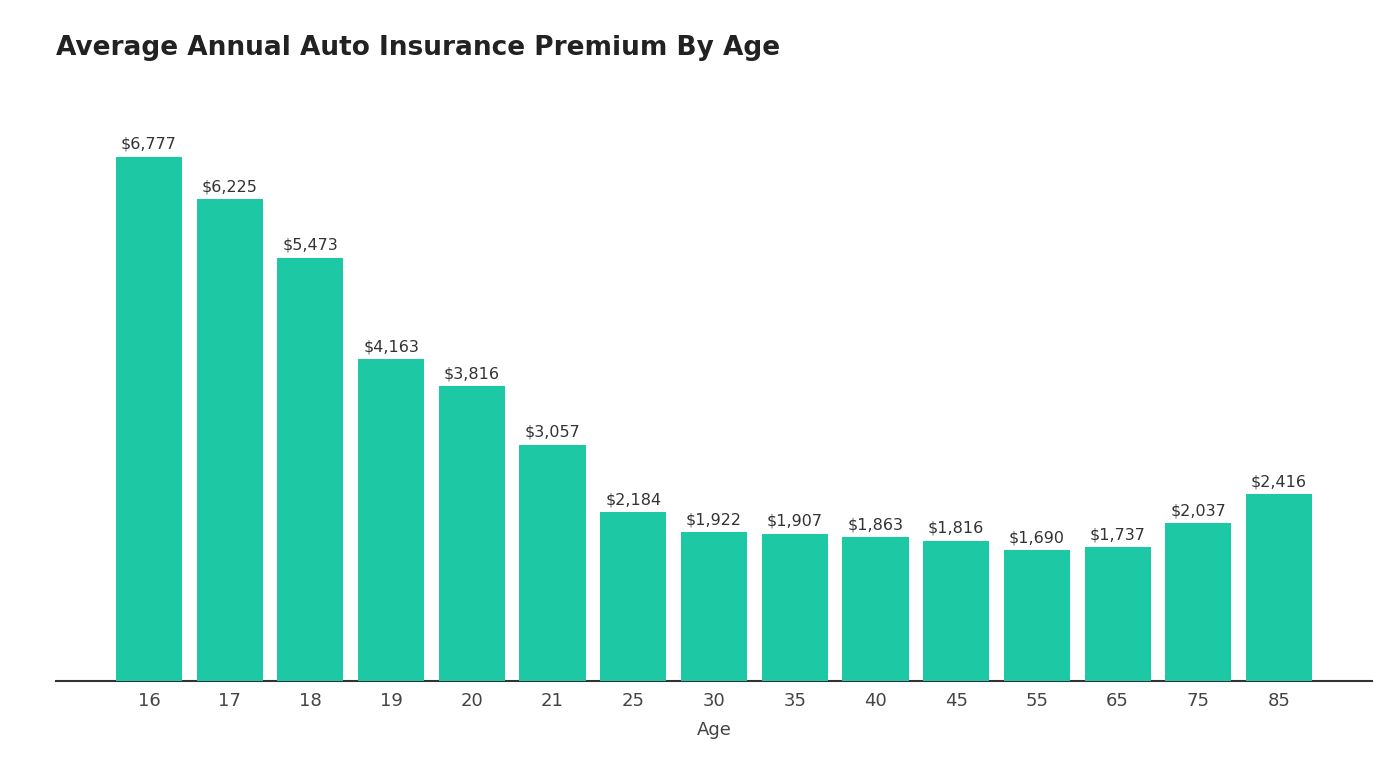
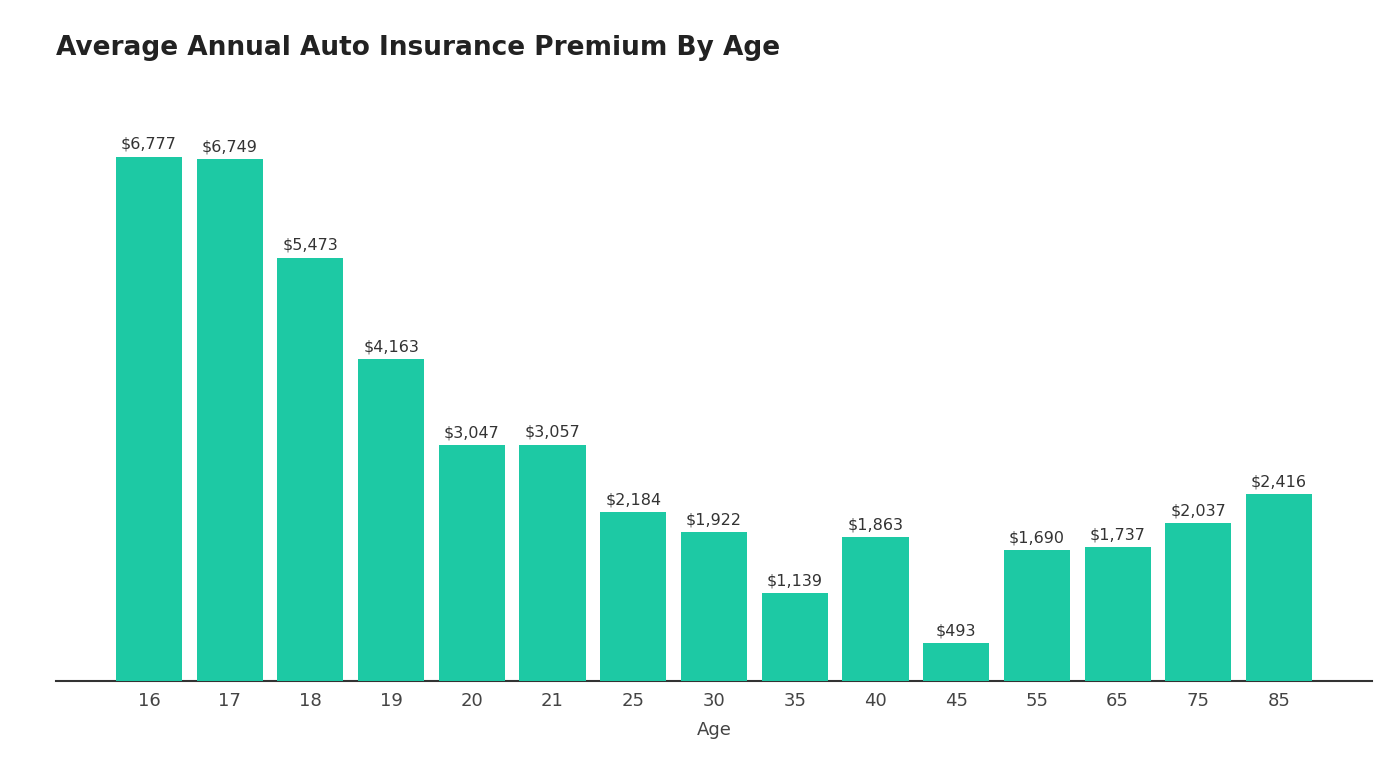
17: $6,225 -> $6,749
20: $3,816 -> $3,047
35: $1,907 -> $1,139
45: $1,816 -> $493
